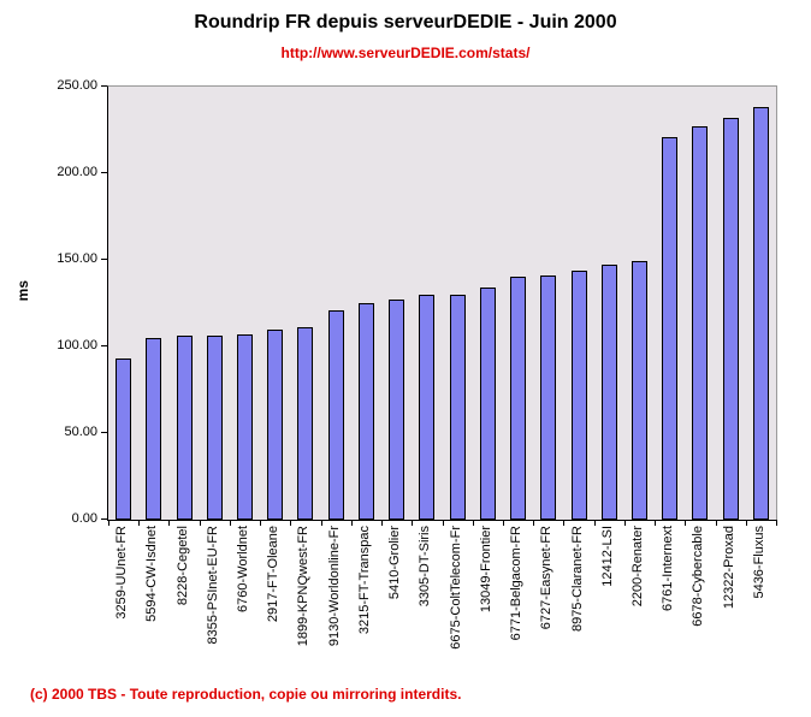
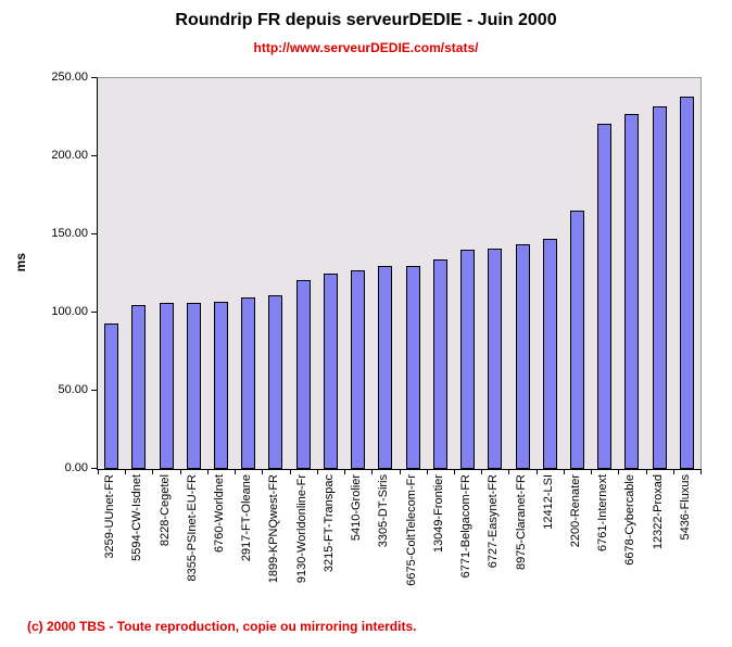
2200-Renater: 149 -> 165
